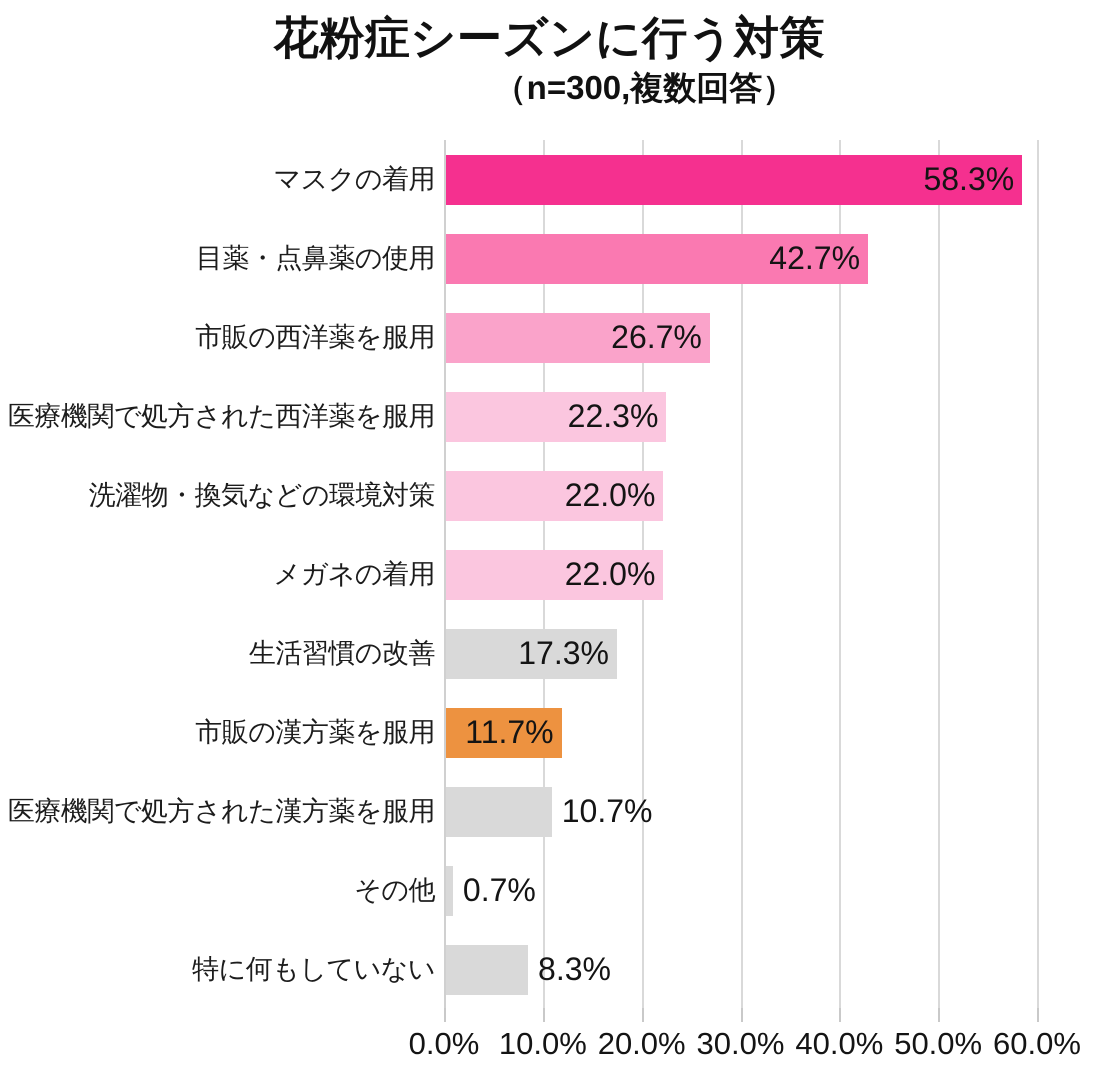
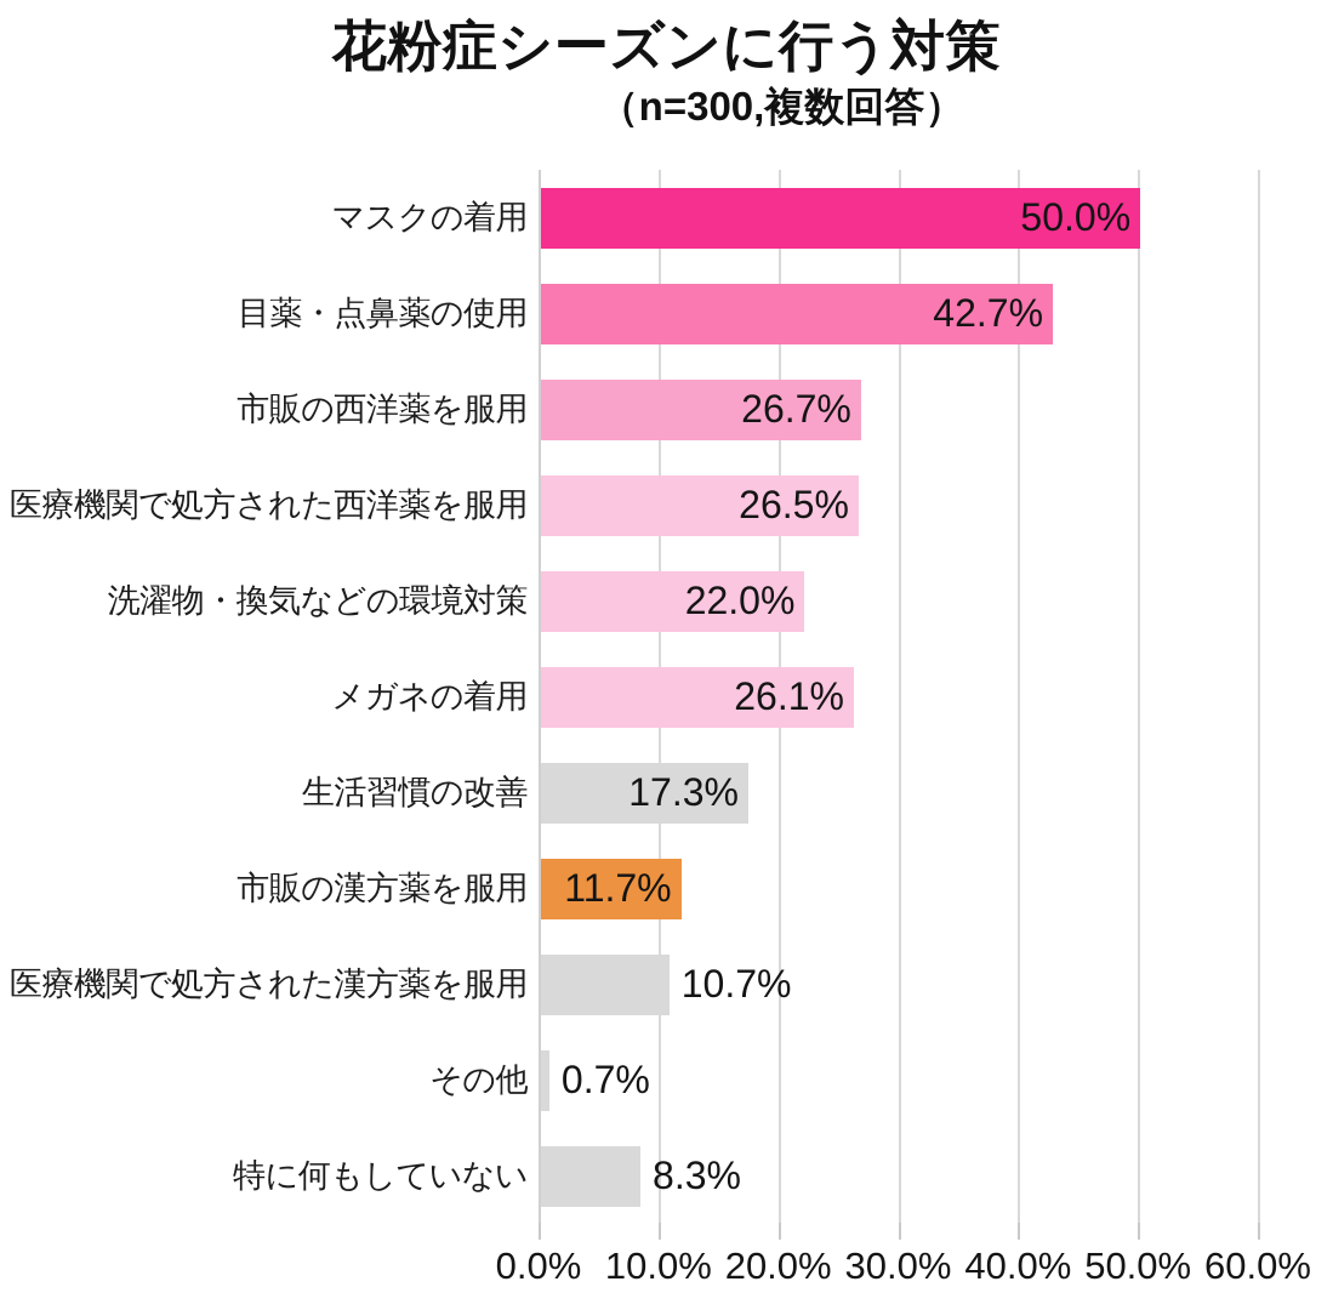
マスクの着用: 58.3% -> 50.0%
医療機関で処方された西洋薬を服用: 22.3% -> 26.5%
メガネの着用: 22.0% -> 26.1%
